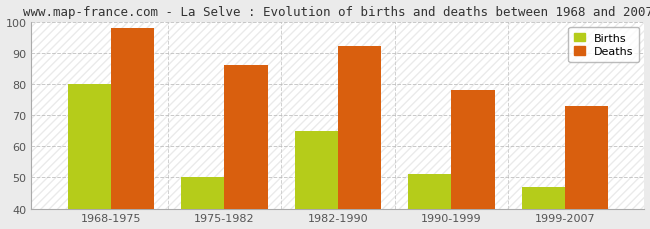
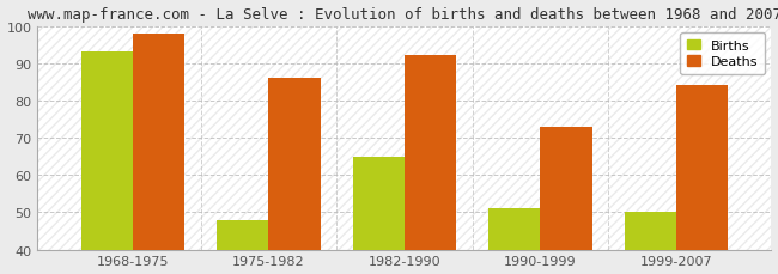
Births/1968-1975: 80 -> 93
Births/1975-1982: 50 -> 48
Deaths/1990-1999: 78 -> 73
Births/1999-2007: 47 -> 50
Deaths/1999-2007: 73 -> 84
